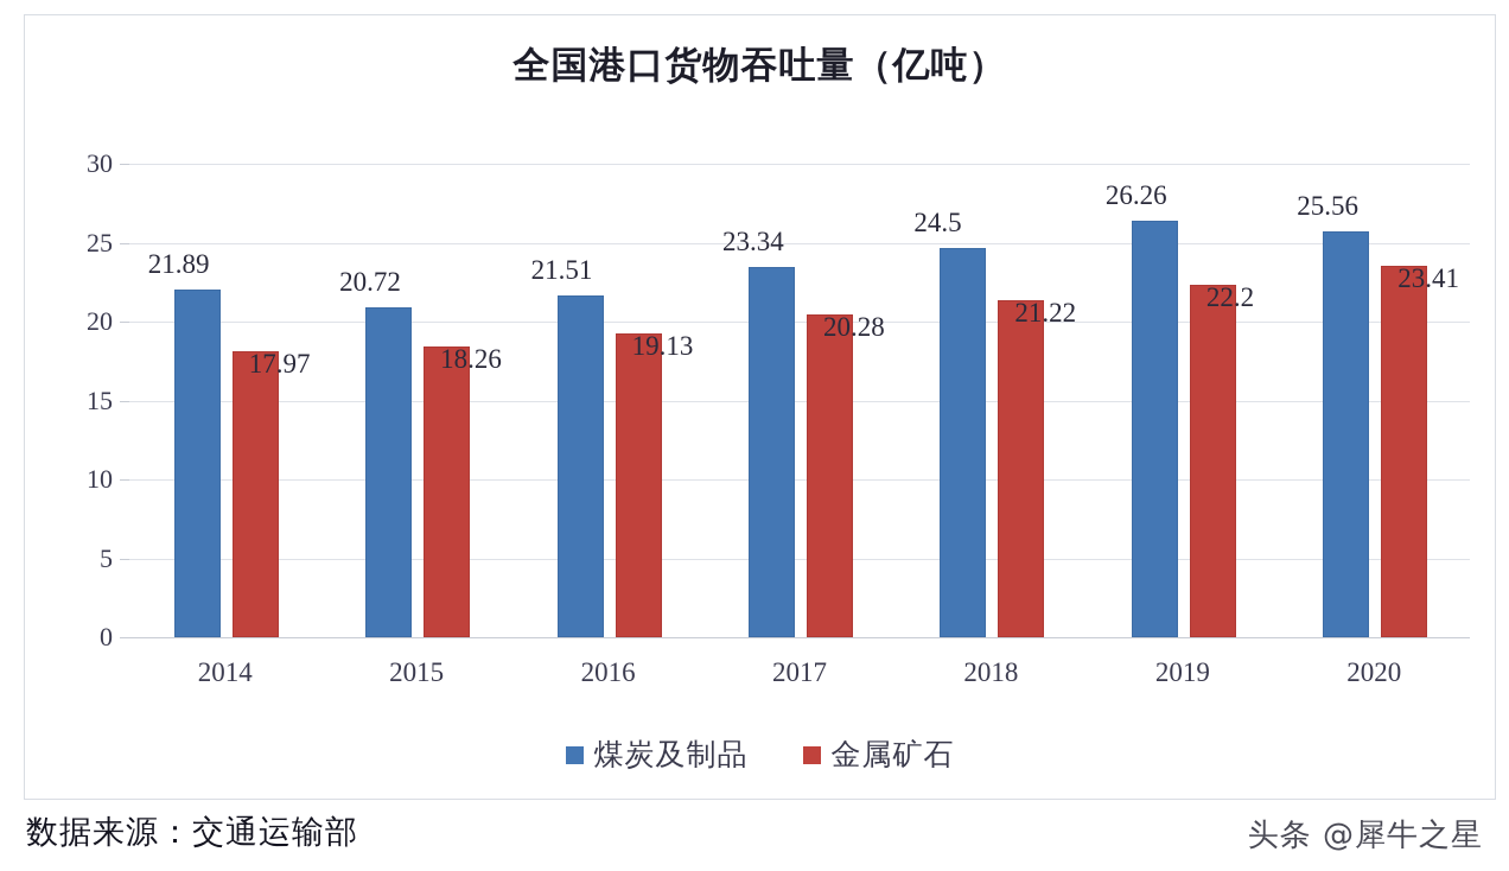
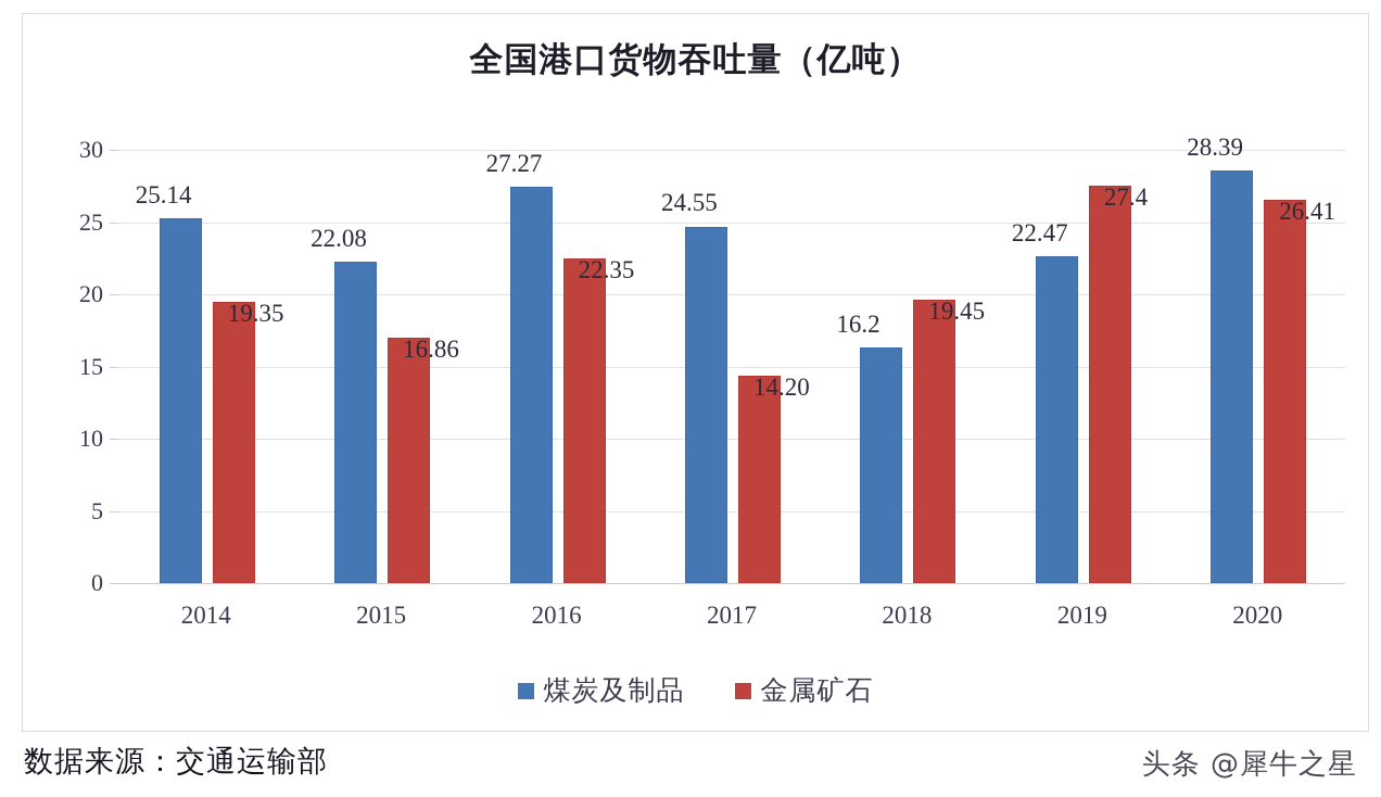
煤炭及制品/2014: 21.89 -> 25.14
金属矿石/2014: 17.97 -> 19.35
煤炭及制品/2015: 20.72 -> 22.08
金属矿石/2015: 18.26 -> 16.86
煤炭及制品/2016: 21.51 -> 27.27
金属矿石/2016: 19.13 -> 22.35
煤炭及制品/2017: 23.34 -> 24.55
金属矿石/2017: 20.28 -> 14.20
煤炭及制品/2018: 24.5 -> 16.2
金属矿石/2018: 21.22 -> 19.45
煤炭及制品/2019: 26.26 -> 22.47
金属矿石/2019: 22.2 -> 27.4
煤炭及制品/2020: 25.56 -> 28.39
金属矿石/2020: 23.41 -> 26.41
